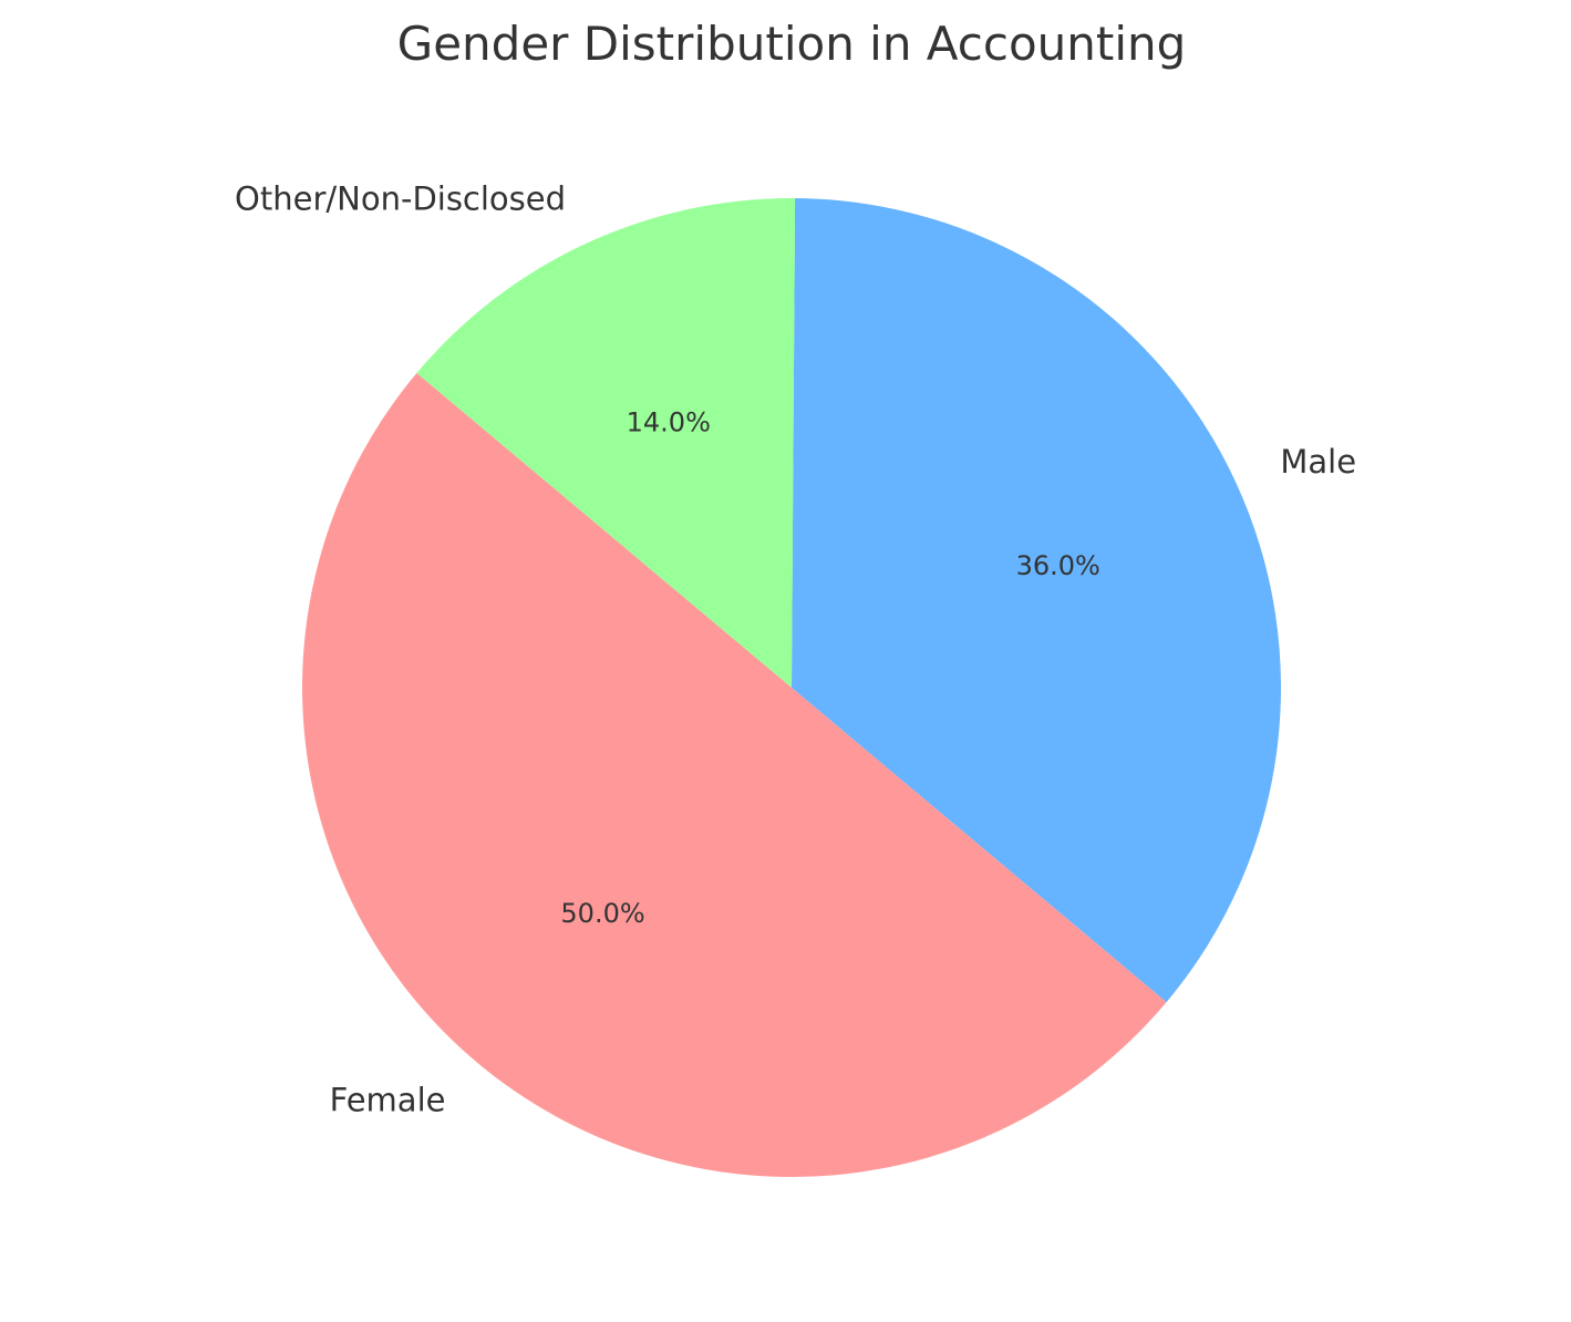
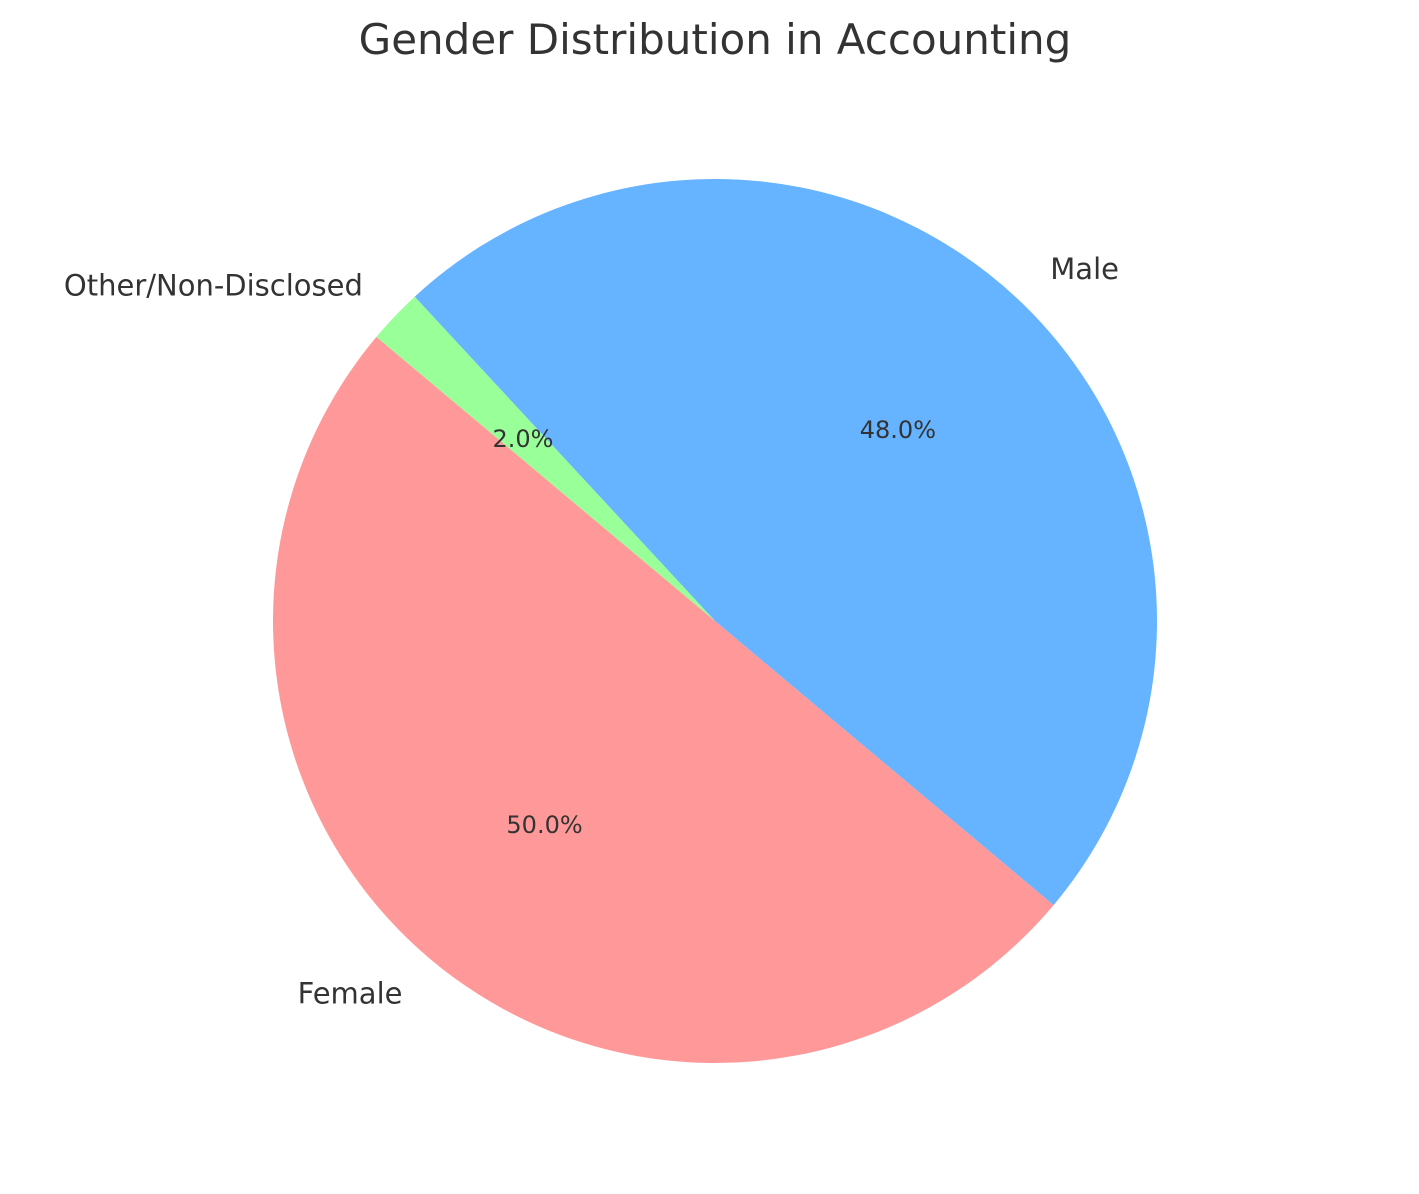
Male: 36.0% -> 48.0%
Other/Non-Disclosed: 14.0% -> 2.0%
